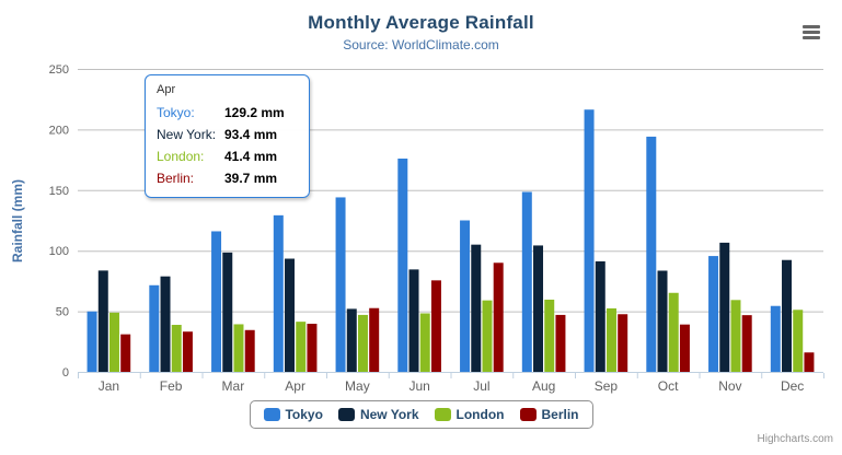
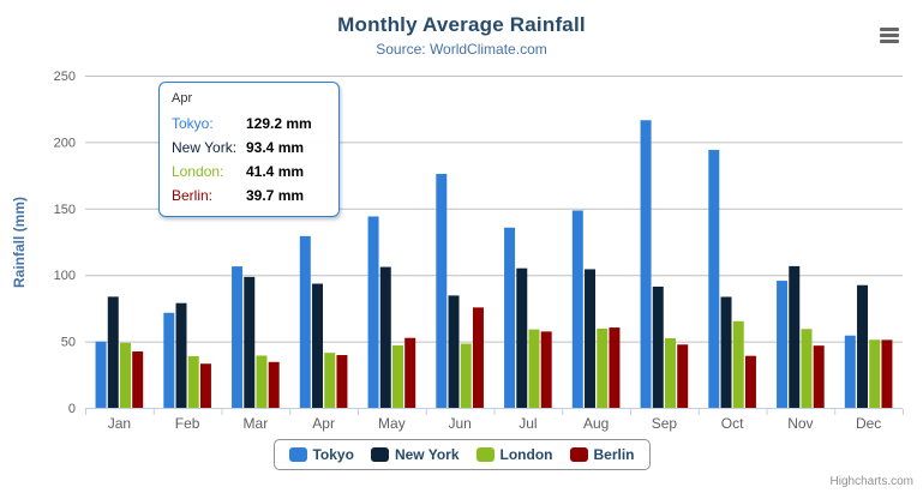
Berlin/Jan: 31 -> 42
Tokyo/Mar: 116 -> 106
New York/May: 52 -> 106
Tokyo/Jul: 125 -> 136
Berlin/Jul: 90 -> 57
Berlin/Aug: 47 -> 60
Berlin/Dec: 16 -> 51
